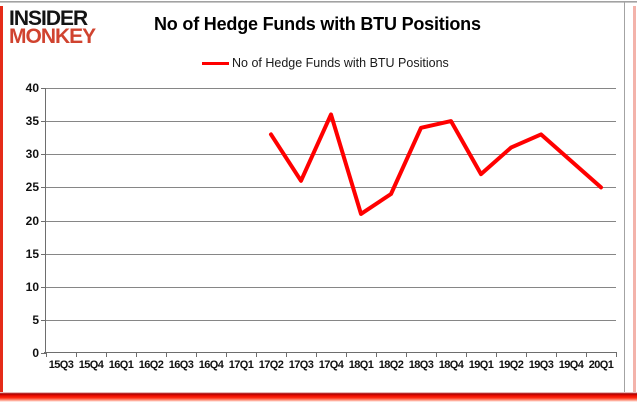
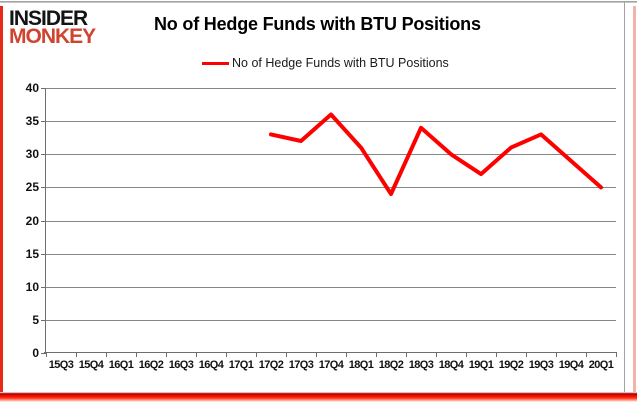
17Q3: 26 -> 32
18Q1: 21 -> 31
18Q4: 35 -> 30
